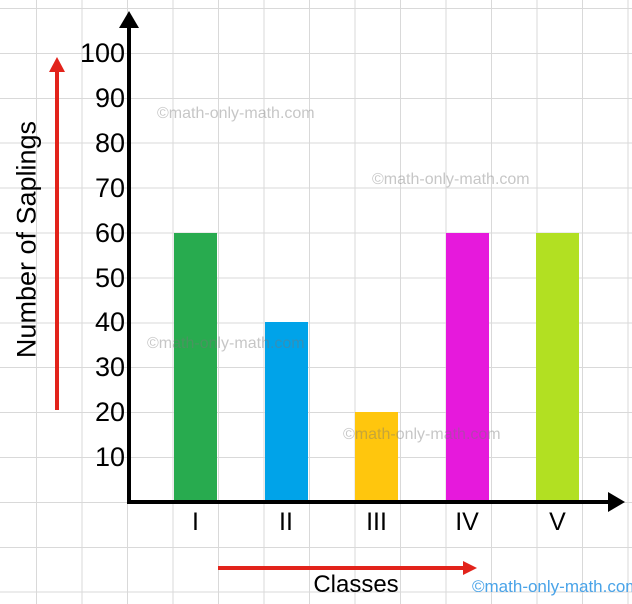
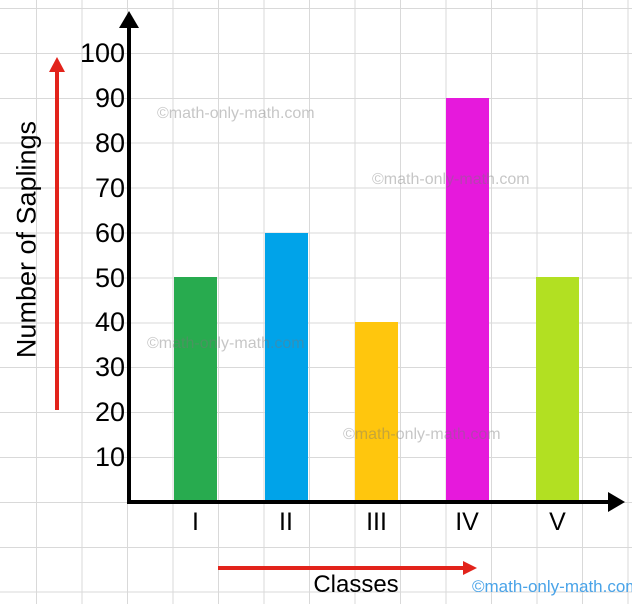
I: 60 -> 50
II: 40 -> 60
III: 20 -> 40
IV: 60 -> 90
V: 60 -> 50
